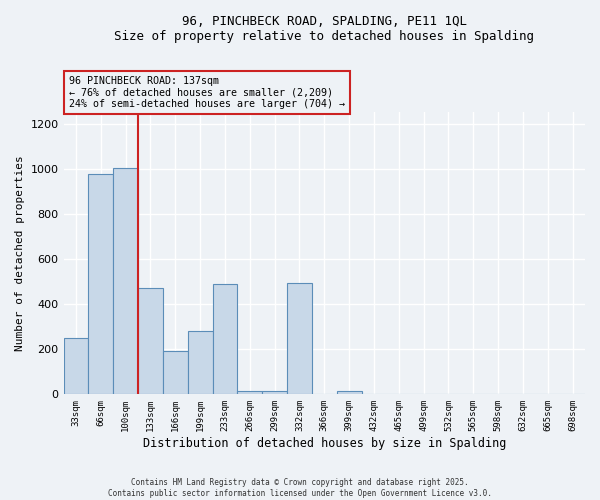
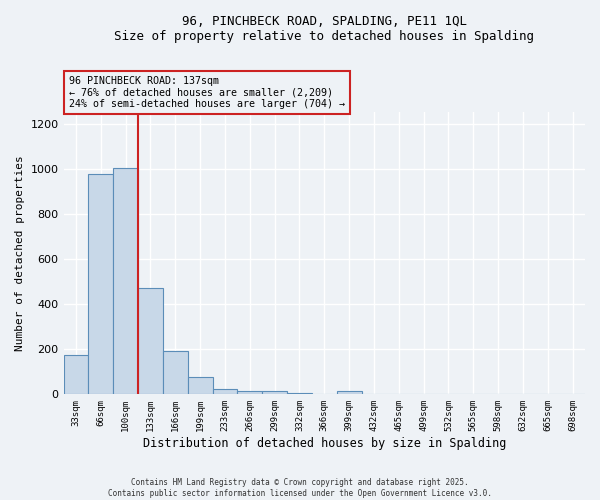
33sqm: 250 -> 175
199sqm: 280 -> 75
233sqm: 490 -> 22
332sqm: 495 -> 7
